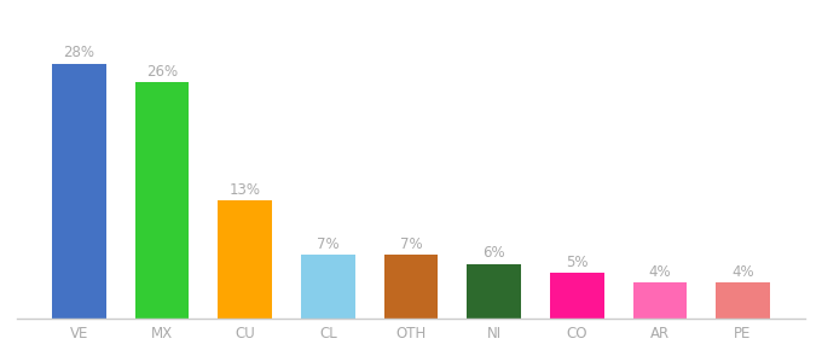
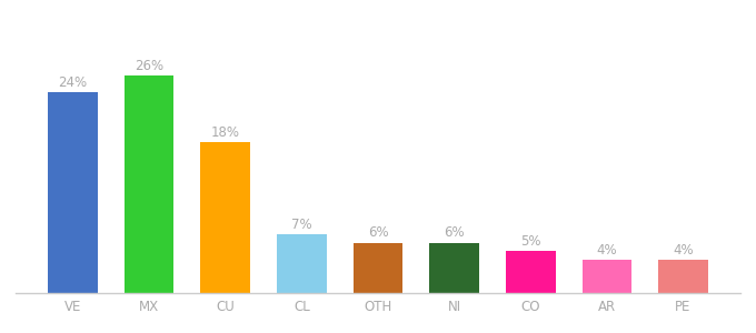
VE: 28% -> 24%
CU: 13% -> 18%
OTH: 7% -> 6%
